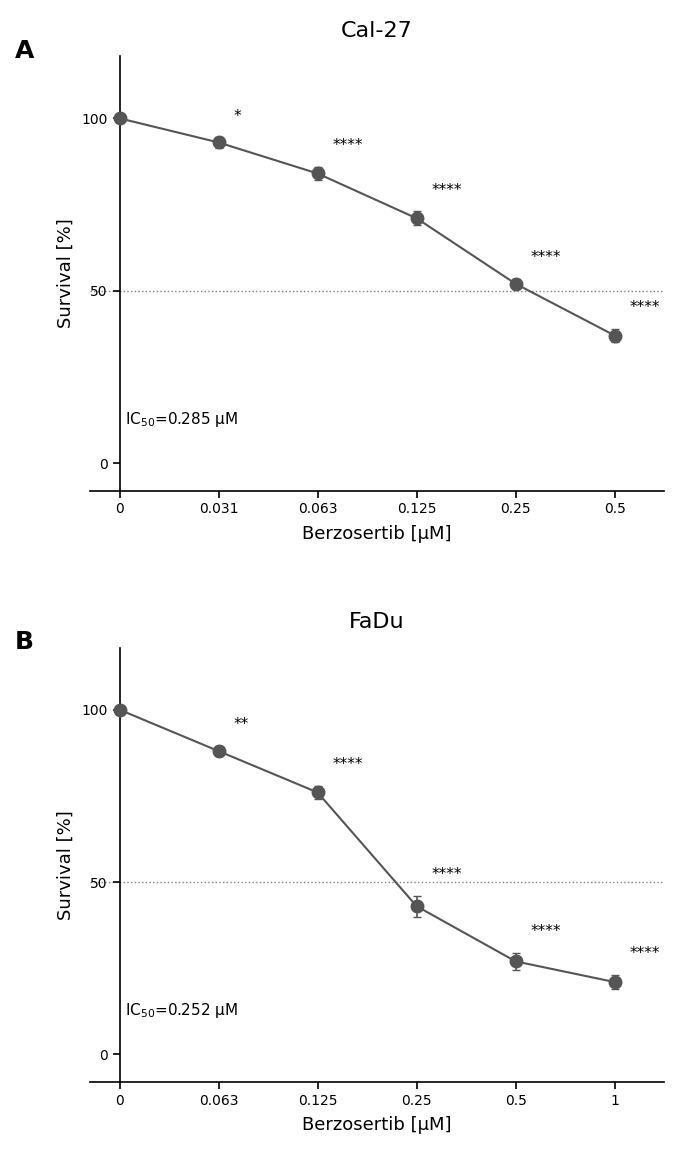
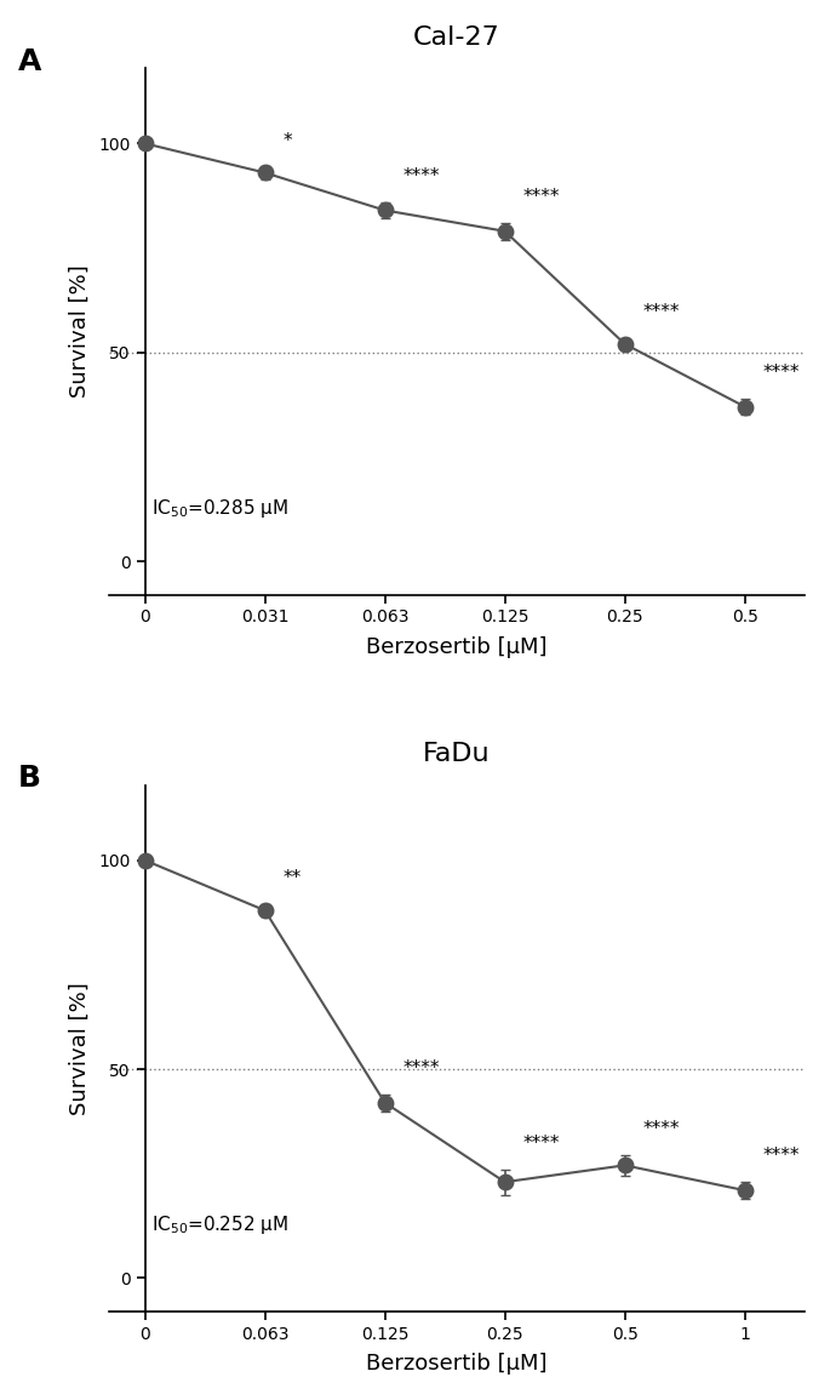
Cal-27/0.125: 71 -> 79
FaDu/0.125: 76 -> 42
FaDu/0.25: 43 -> 23
